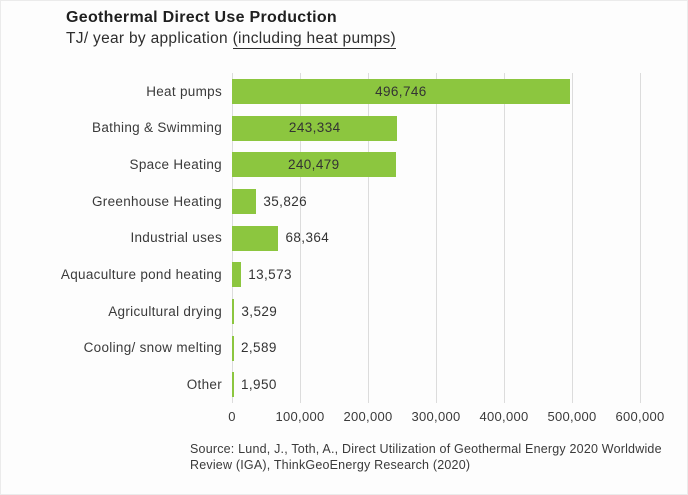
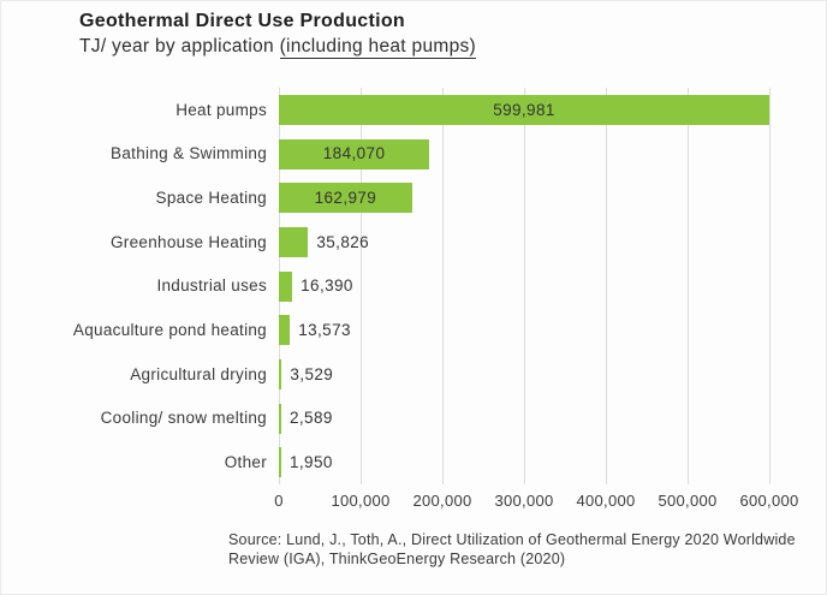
Heat pumps: 496,746 -> 599,981
Bathing & Swimming: 243,334 -> 184,070
Space Heating: 240,479 -> 162,979
Industrial uses: 68,364 -> 16,390
